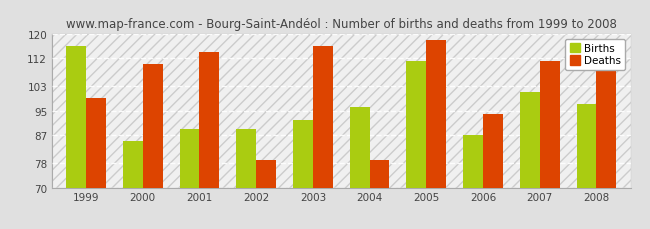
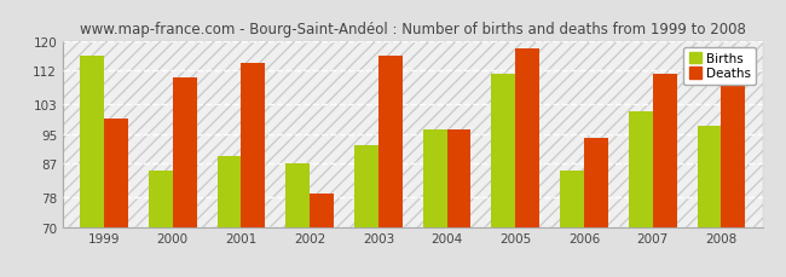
Births/2002: 89 -> 87
Deaths/2004: 79 -> 96
Births/2006: 87 -> 85
